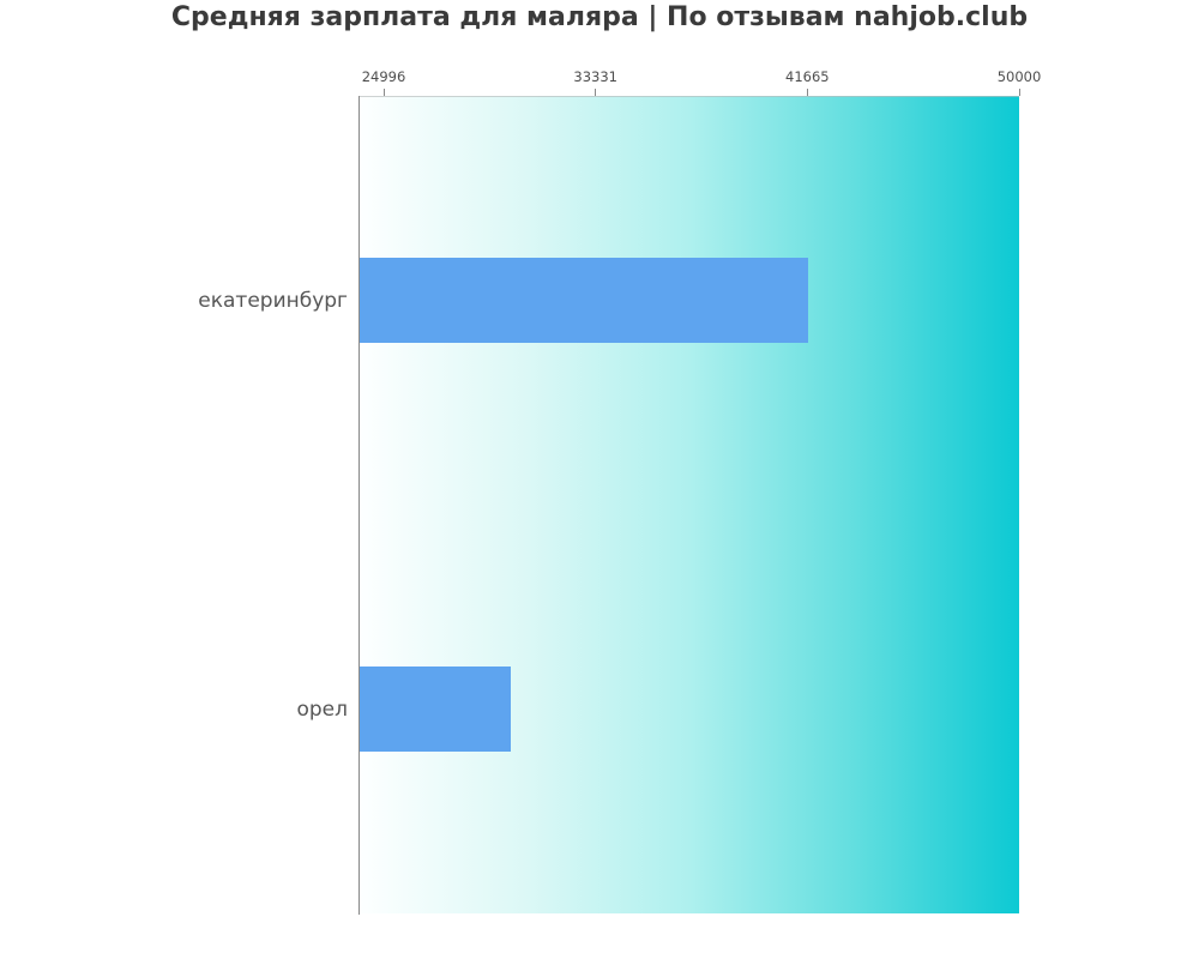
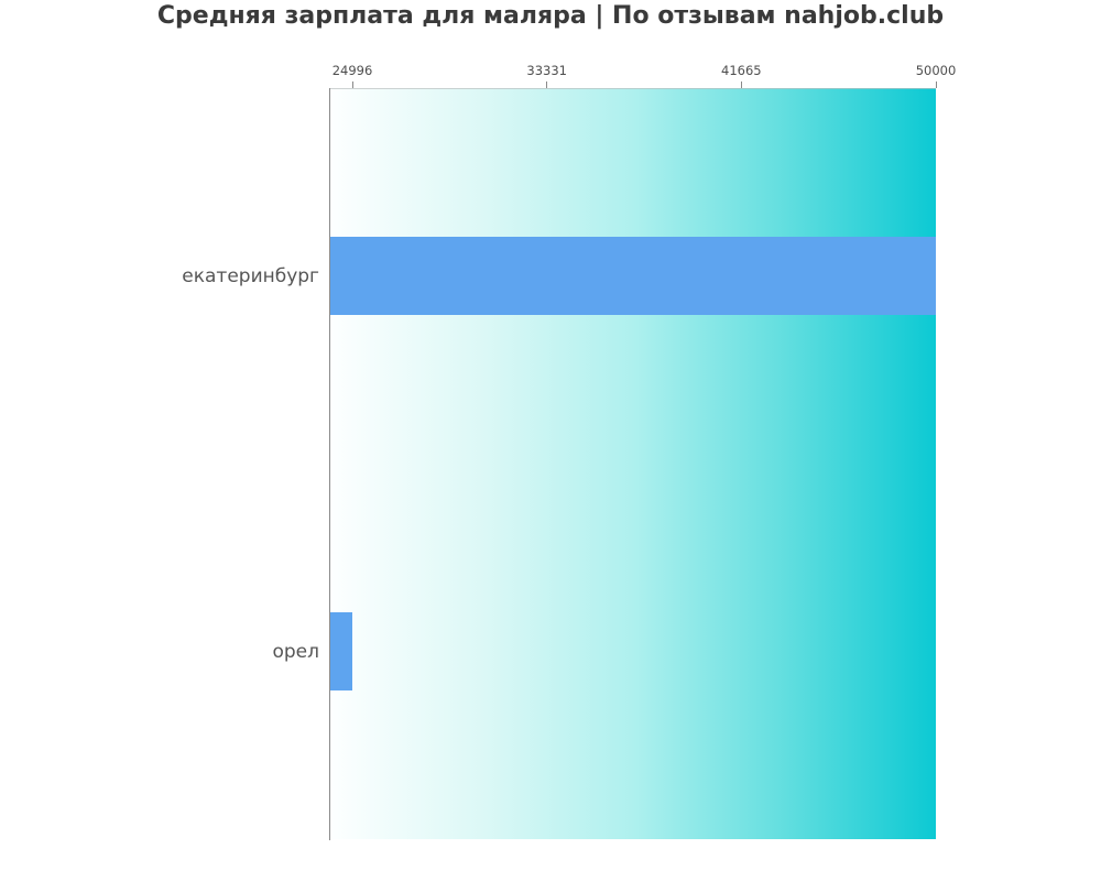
екатеринбург: 41700 -> 50000
орел: 30000 -> 25000
